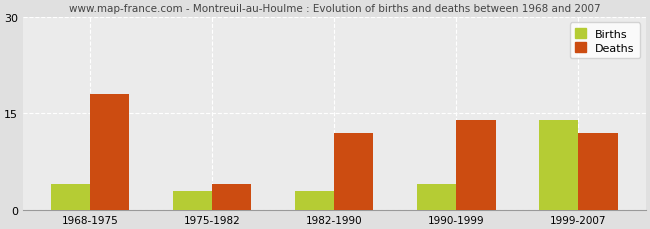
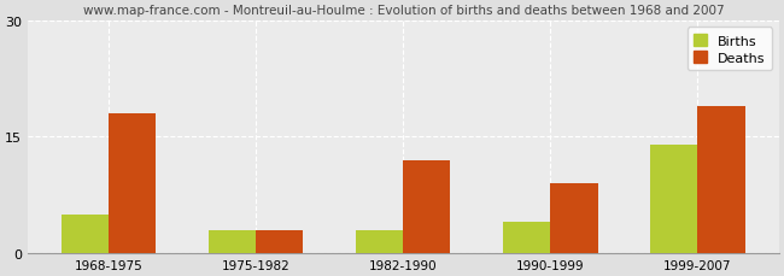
Births/1968-1975: 4 -> 5
Deaths/1975-1982: 4 -> 3
Deaths/1990-1999: 14 -> 9
Deaths/1999-2007: 12 -> 19
